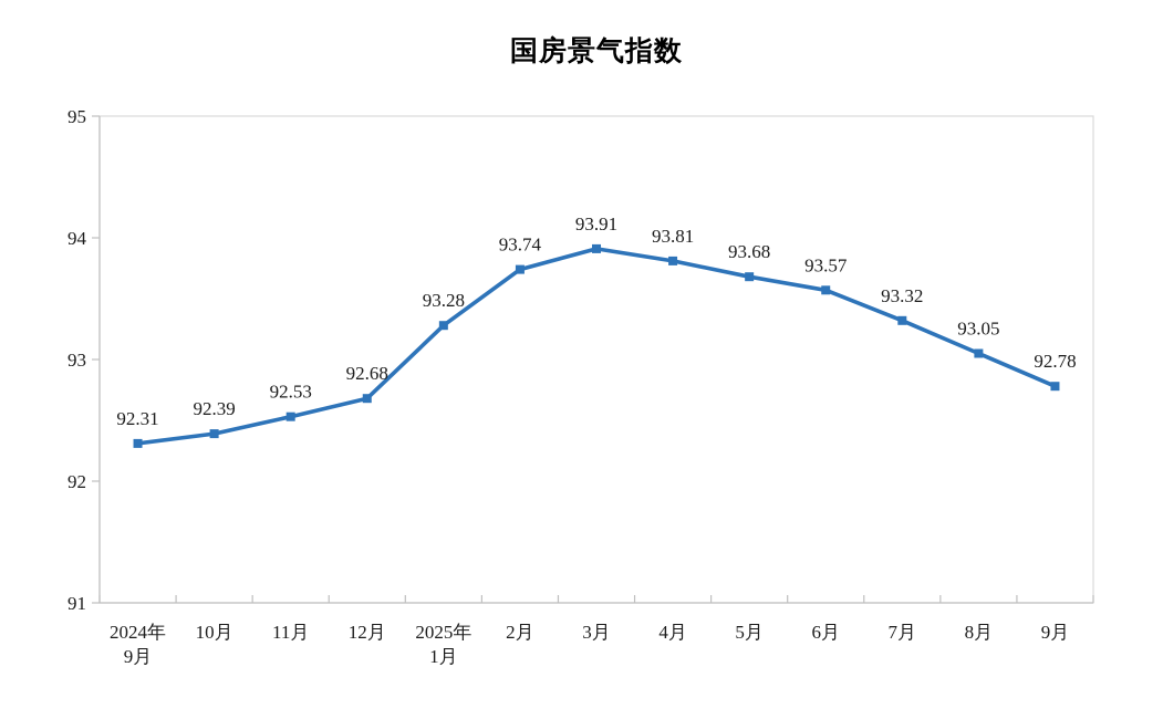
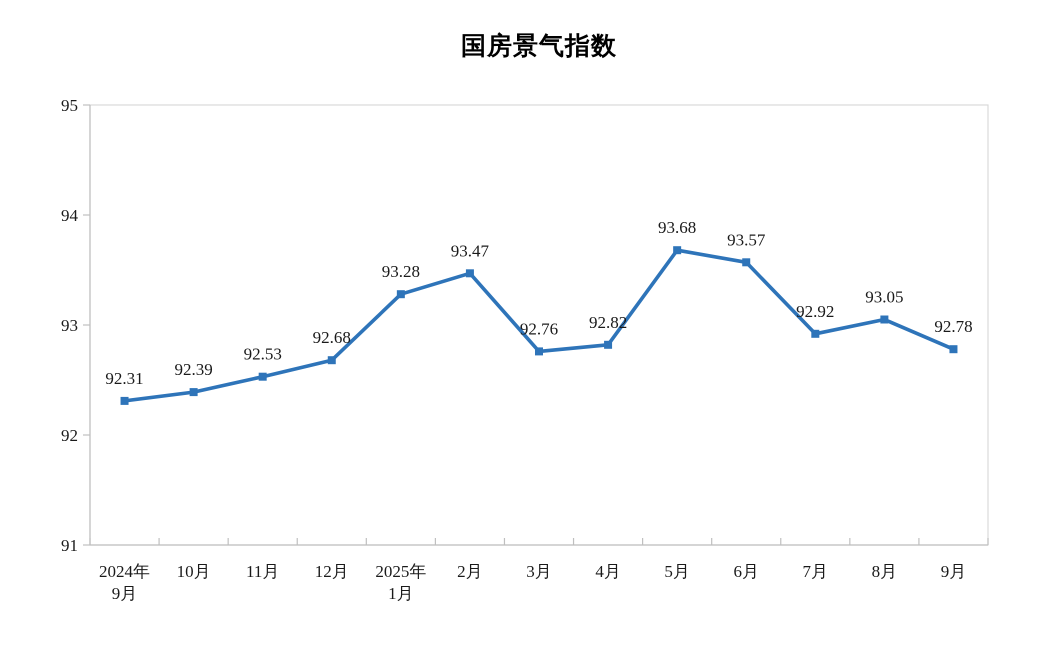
2月: 93.74 -> 93.47
3月: 93.91 -> 92.76
4月: 93.81 -> 92.82
7月: 93.32 -> 92.92
